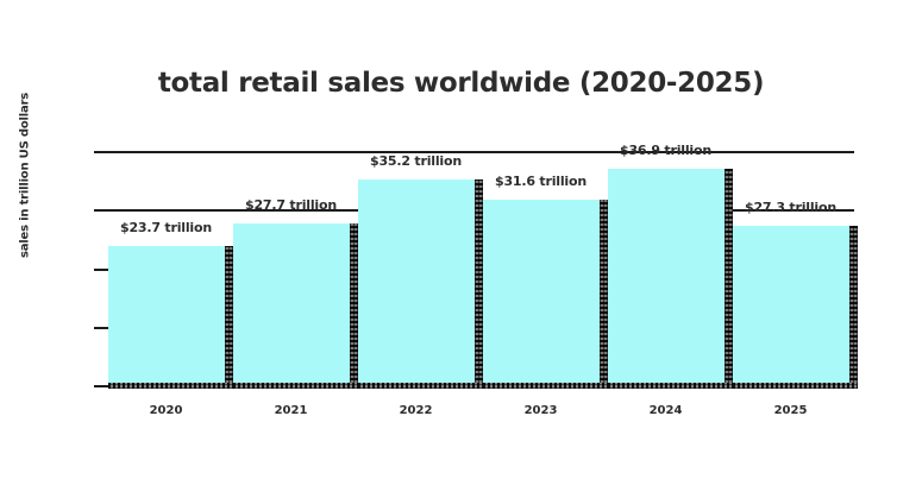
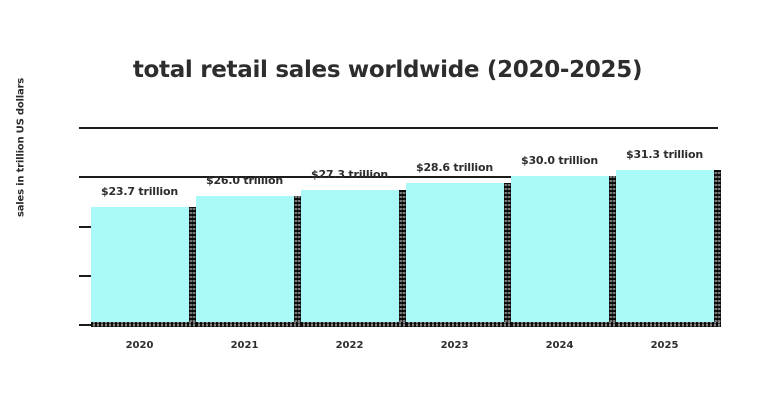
2021: $27.7 -> $26.0
2022: $35.2 -> $27.3
2023: $31.6 -> $28.6
2024: $36.9 -> $30.0
2025: $27.3 -> $31.3
